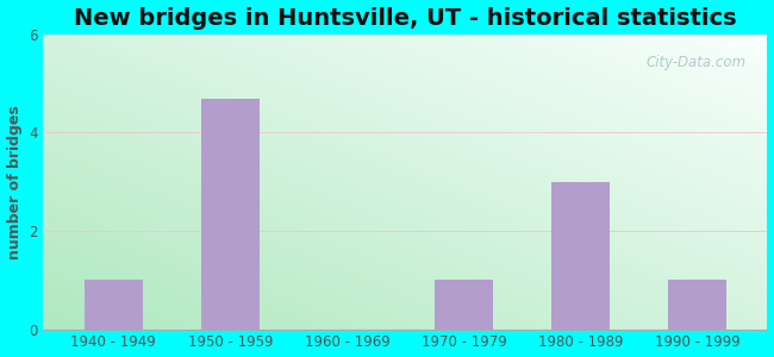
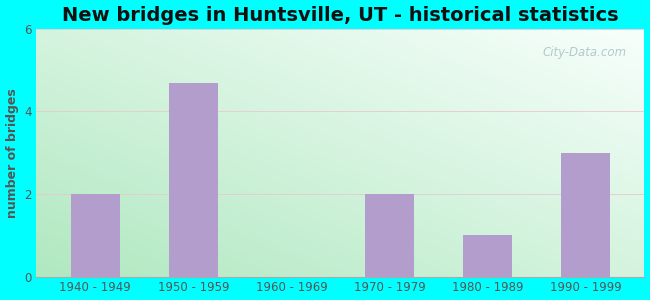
1940 - 1949: 1.0 -> 2.0
1970 - 1979: 1.0 -> 2.0
1980 - 1989: 3.0 -> 1.0
1990 - 1999: 1.0 -> 3.0
